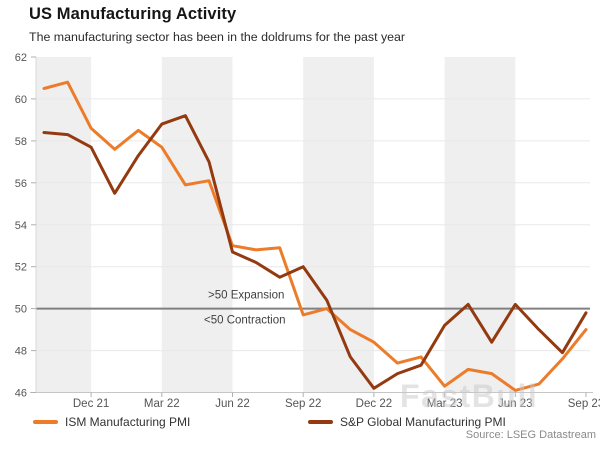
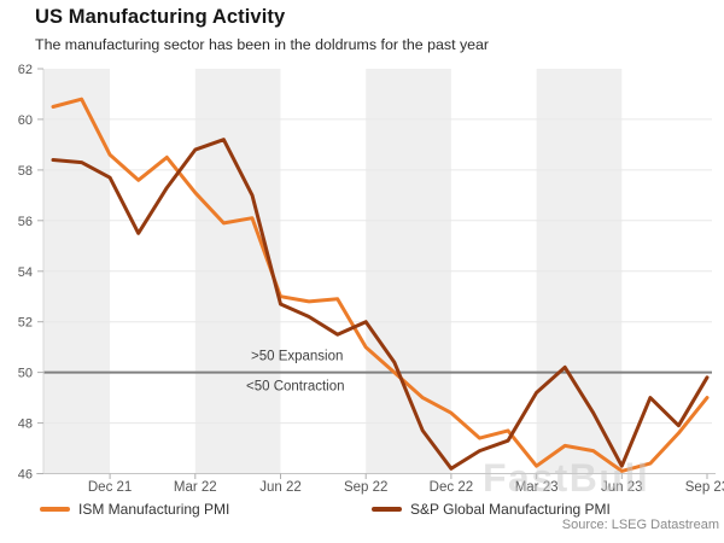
ISM Manufacturing PMI/Mar 22: 57.7 -> 57.1
ISM Manufacturing PMI/Sep 22: 49.7 -> 51.0
S&P Global Manufacturing PMI/Jun 23: 50.2 -> 46.3
